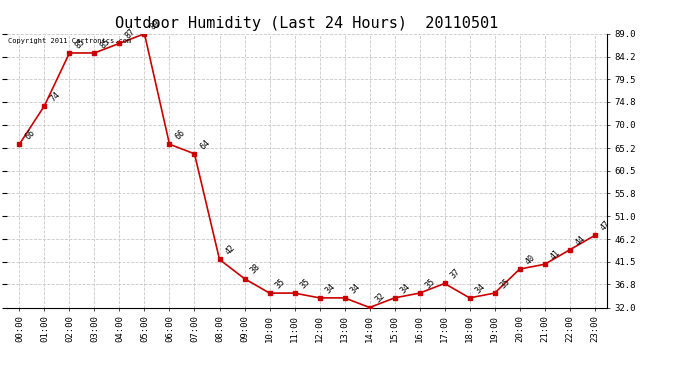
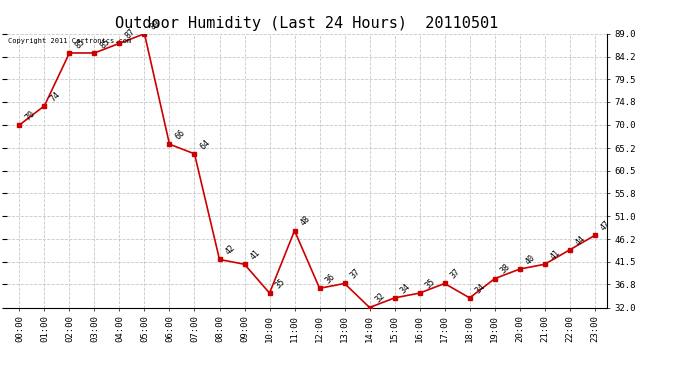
00:00: 66 -> 70
09:00: 38 -> 41
11:00: 35 -> 48
12:00: 34 -> 36
13:00: 34 -> 37
19:00: 35 -> 38
